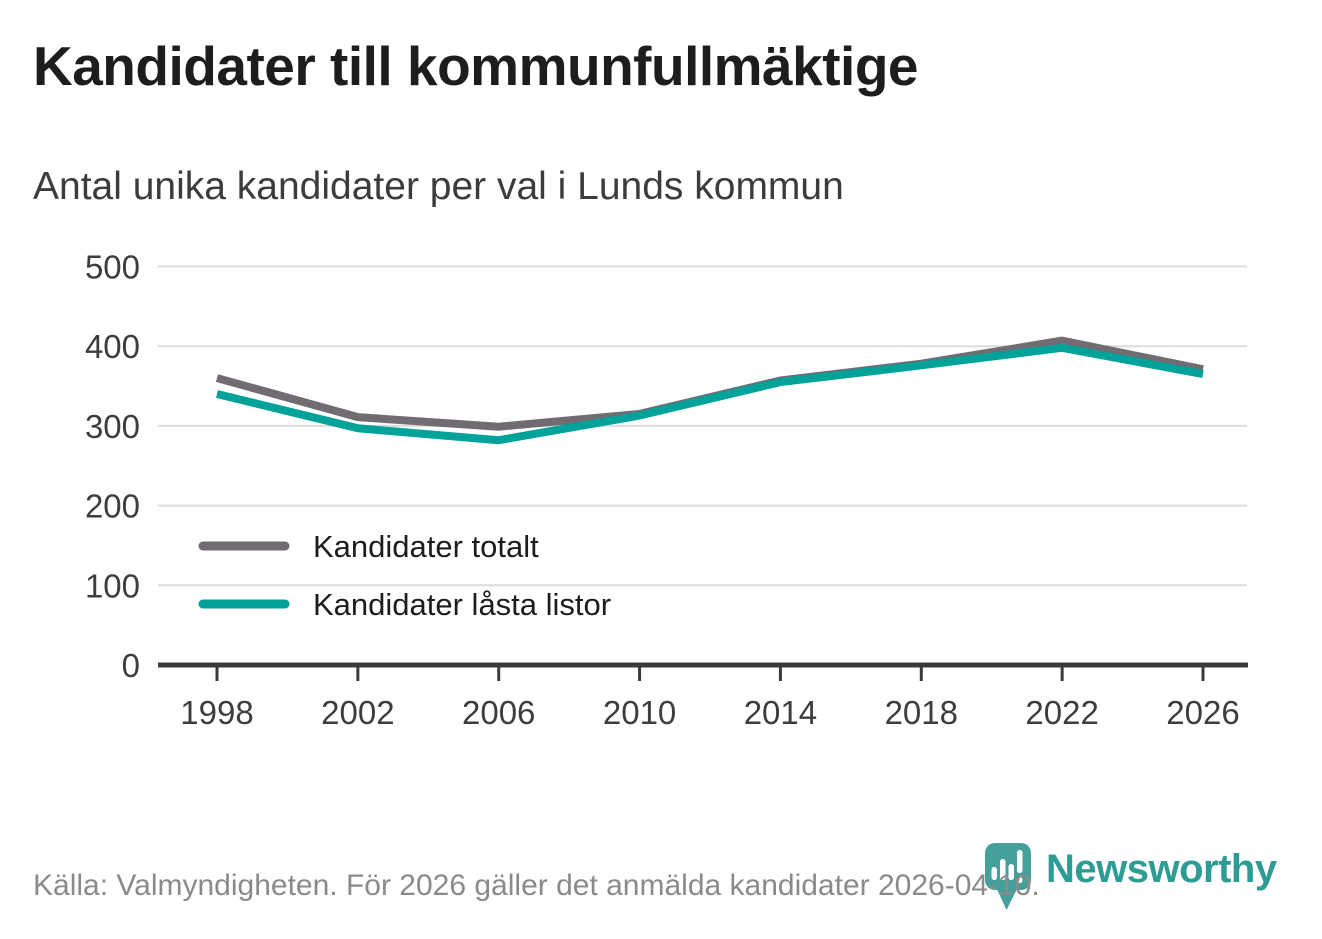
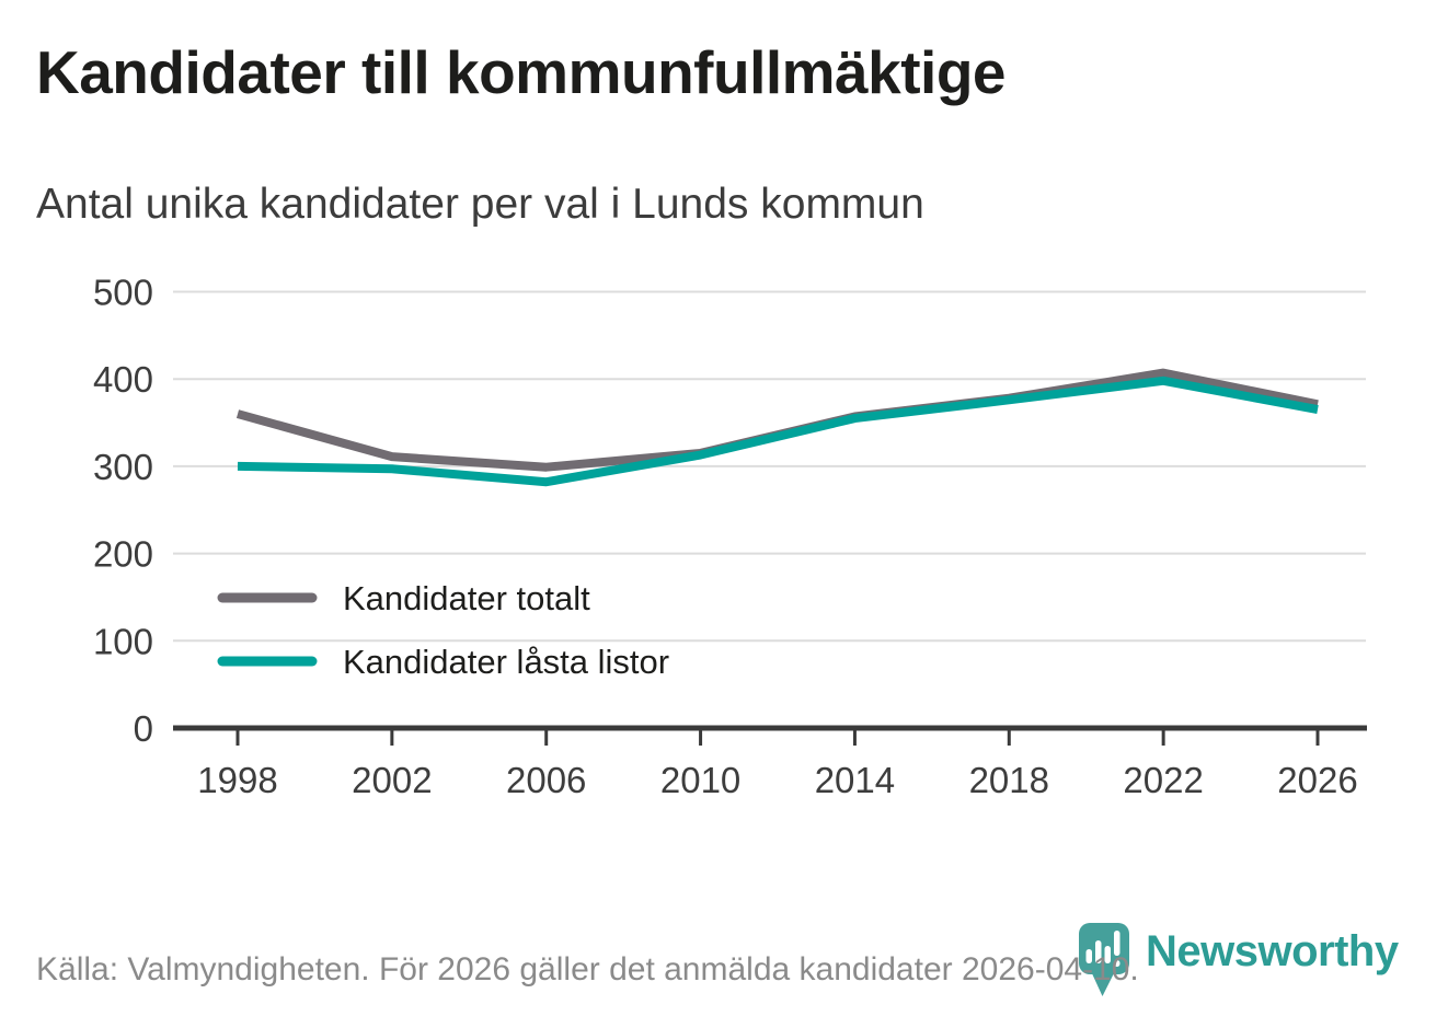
Kandidater låsta listor/1998: 340 -> 300
